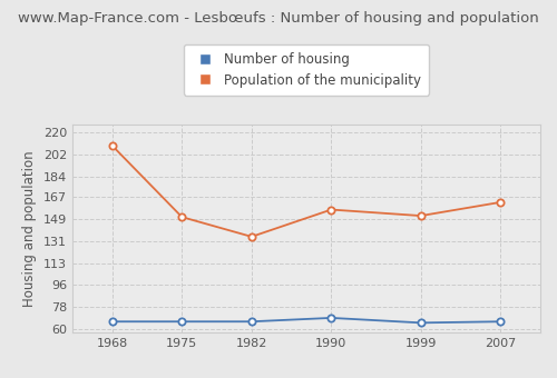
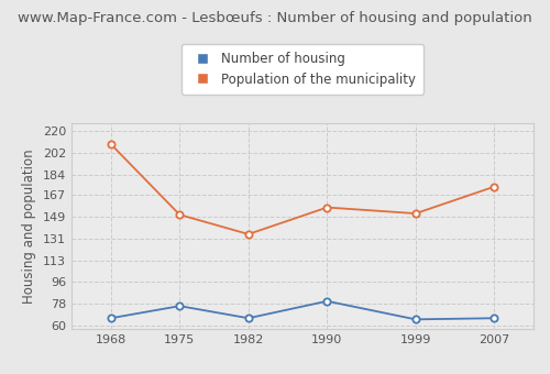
Number of housing/1975: 66 -> 76
Number of housing/1990: 69 -> 80
Population of the municipality/2007: 163 -> 174
